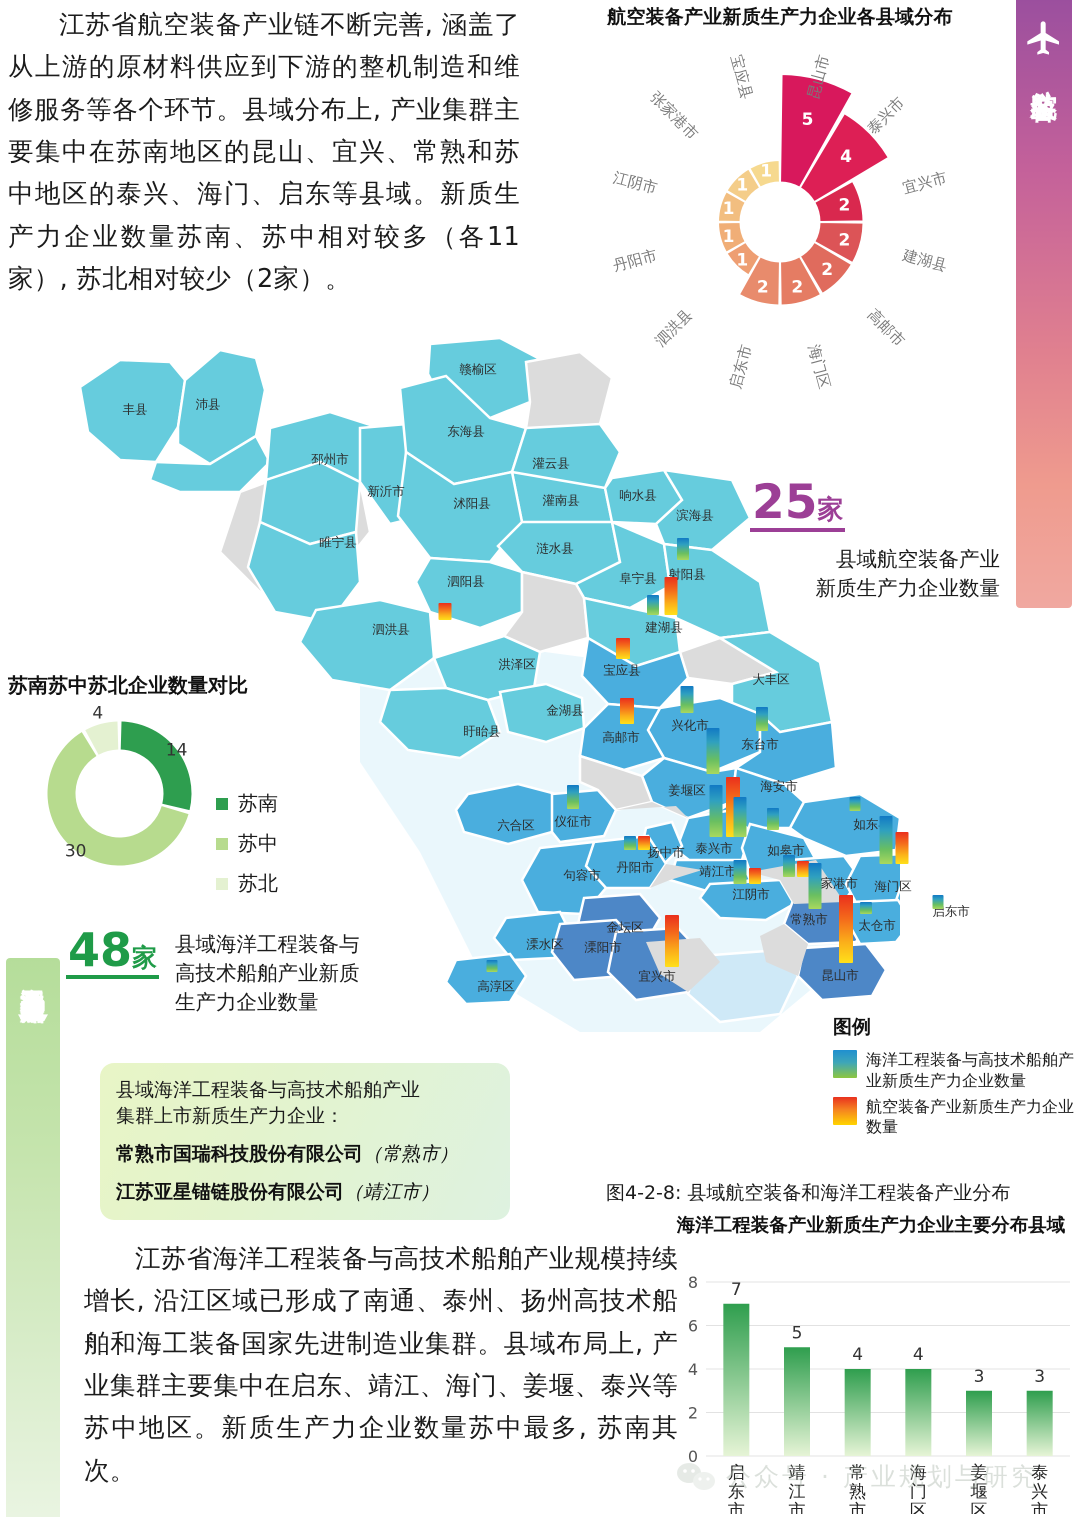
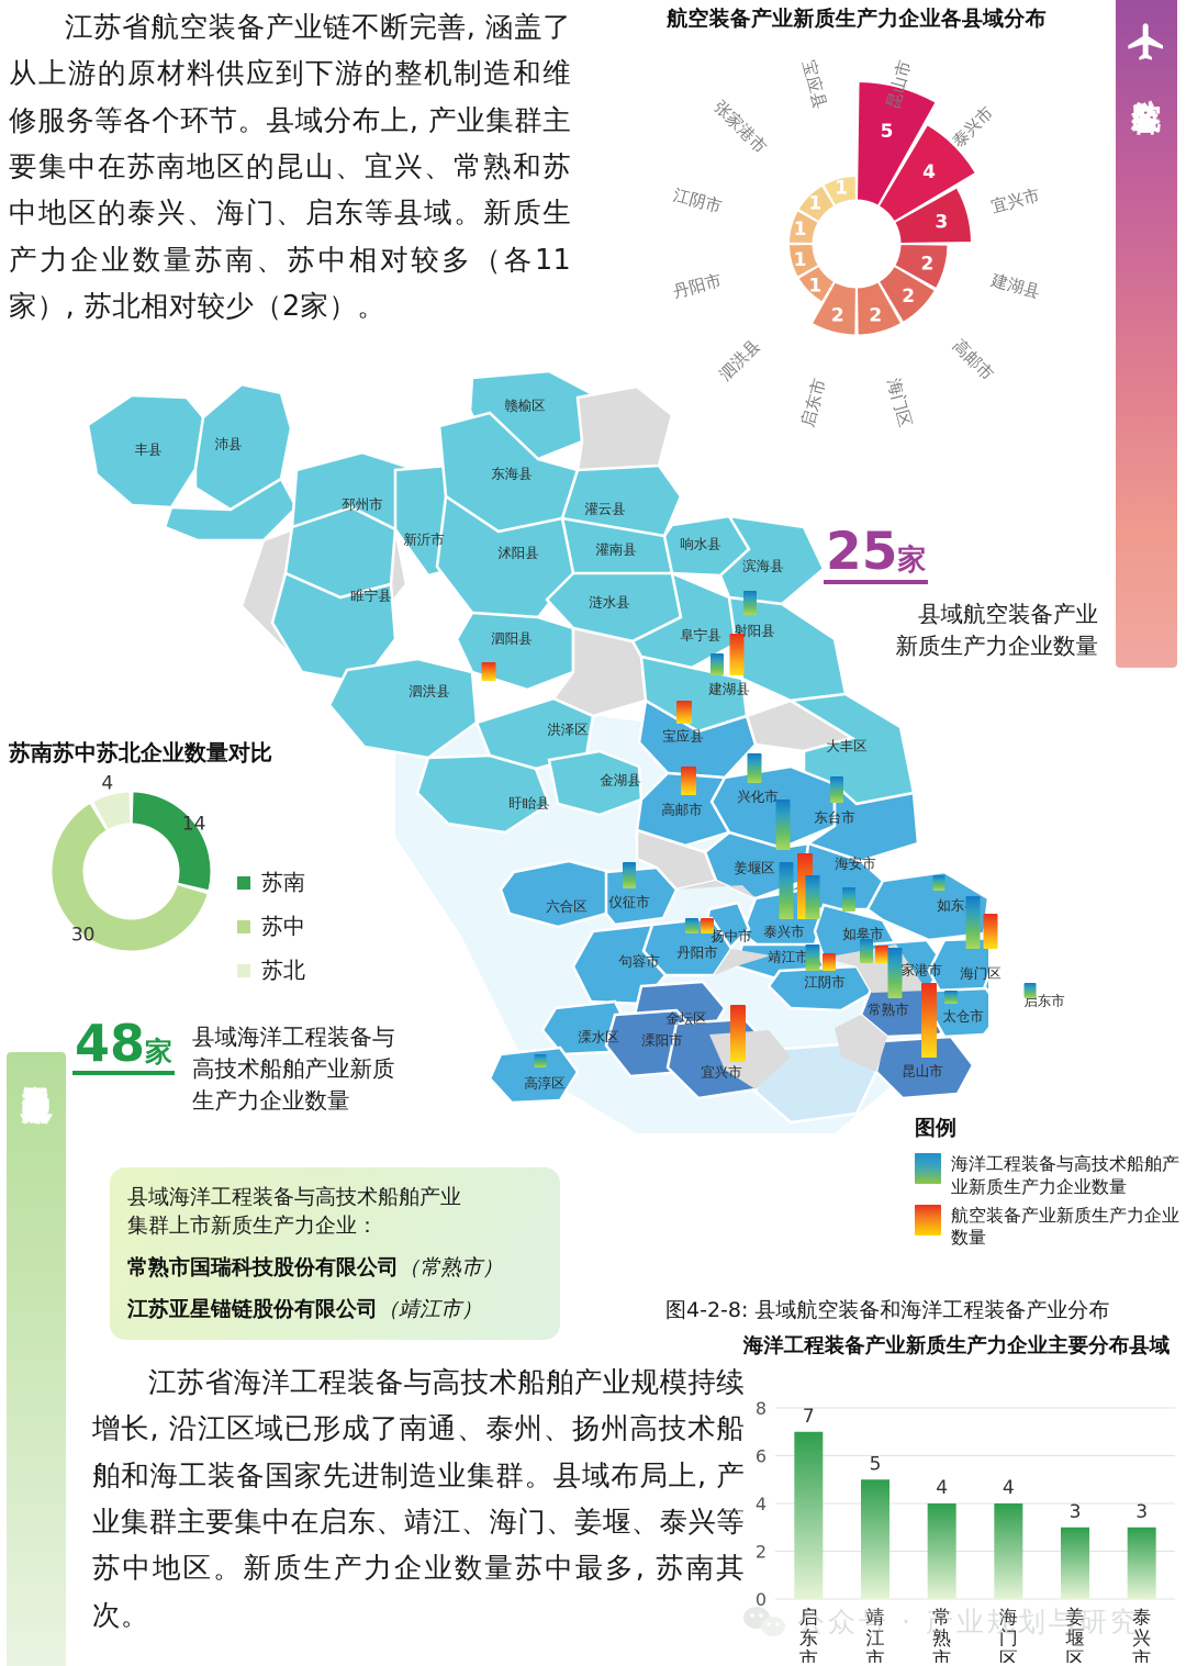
航空装备产业新质生产力企业各县域分布/宜兴市: 2 -> 3
